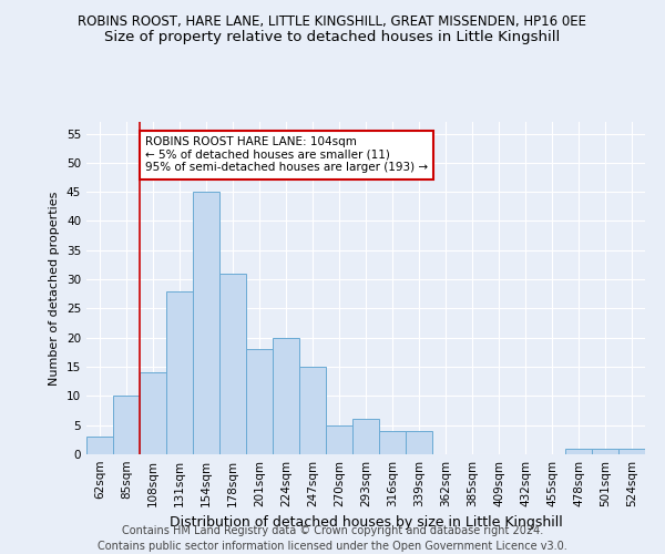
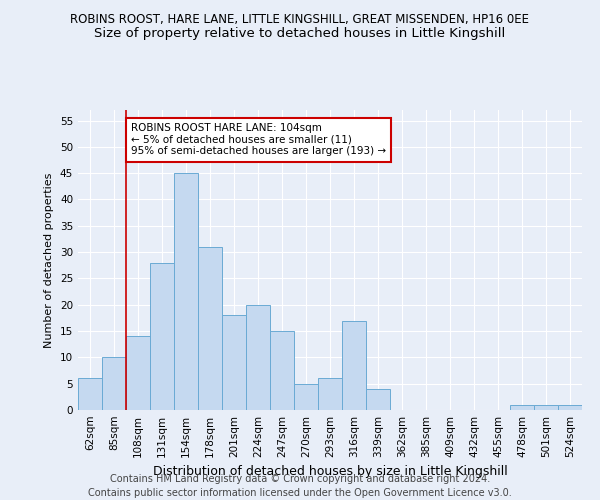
62sqm: 3 -> 6
316sqm: 4 -> 17
